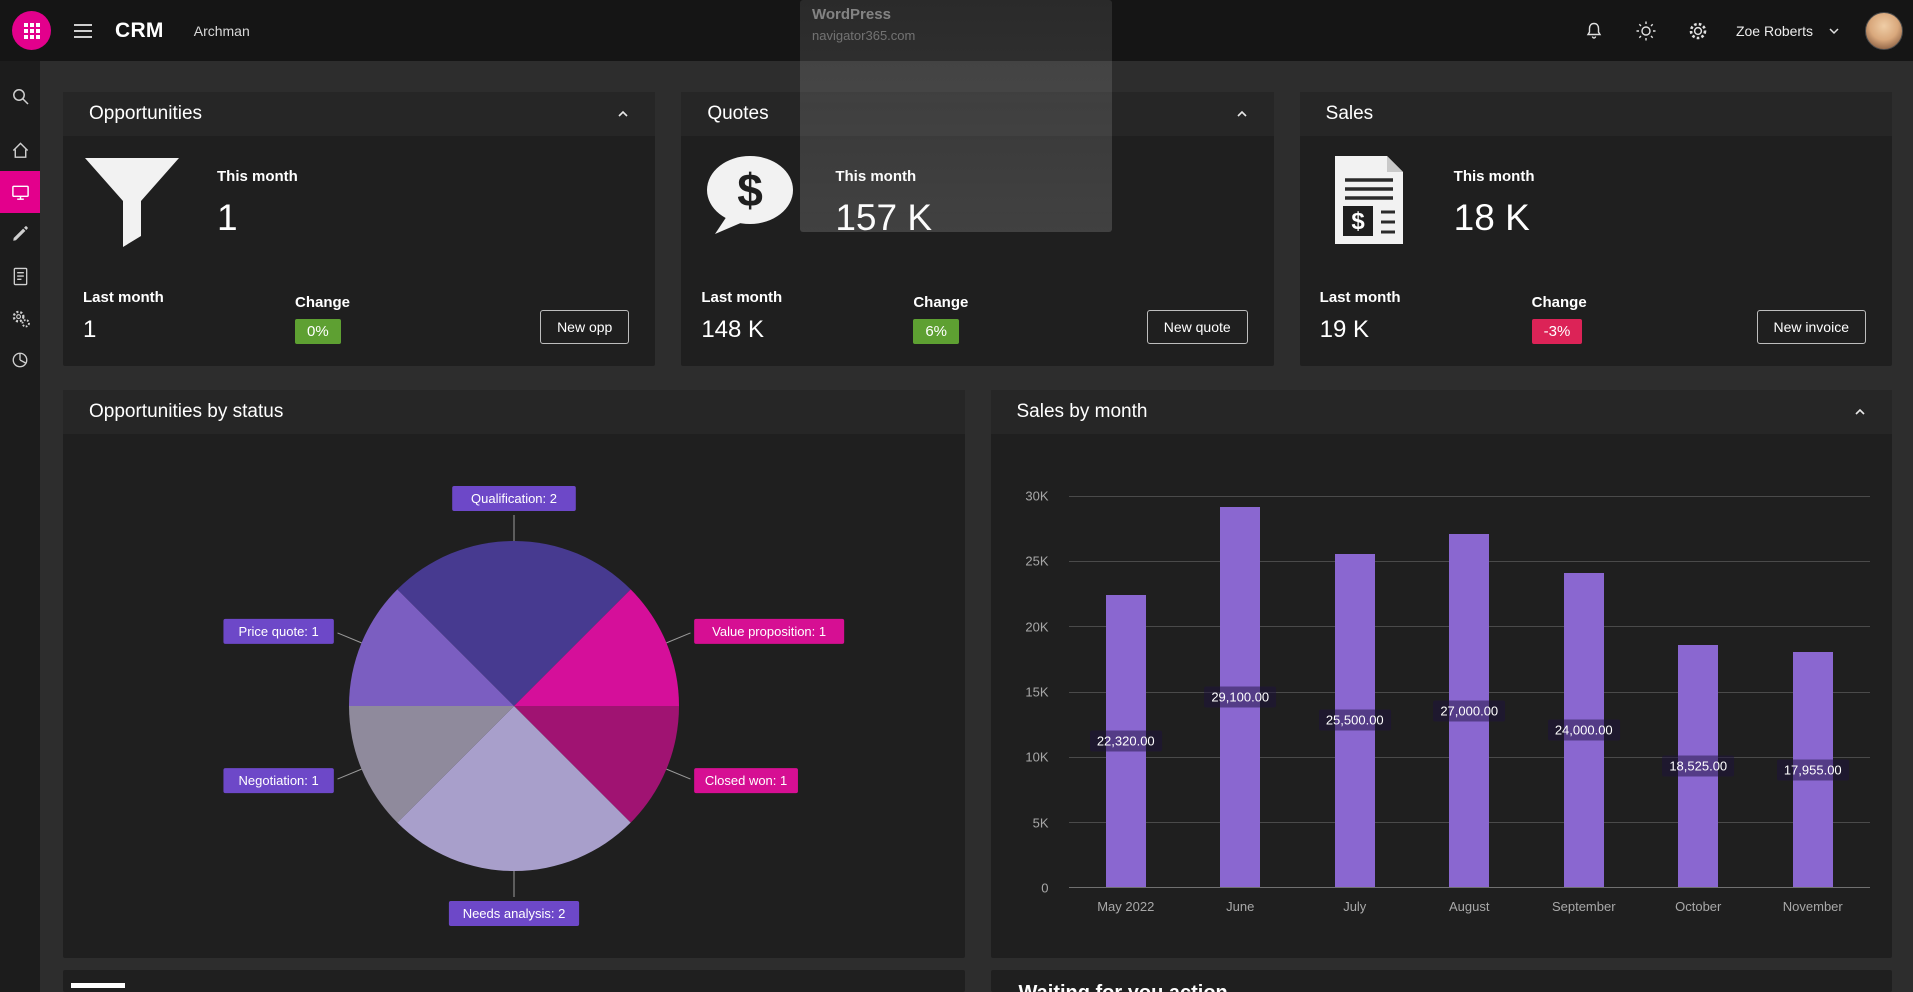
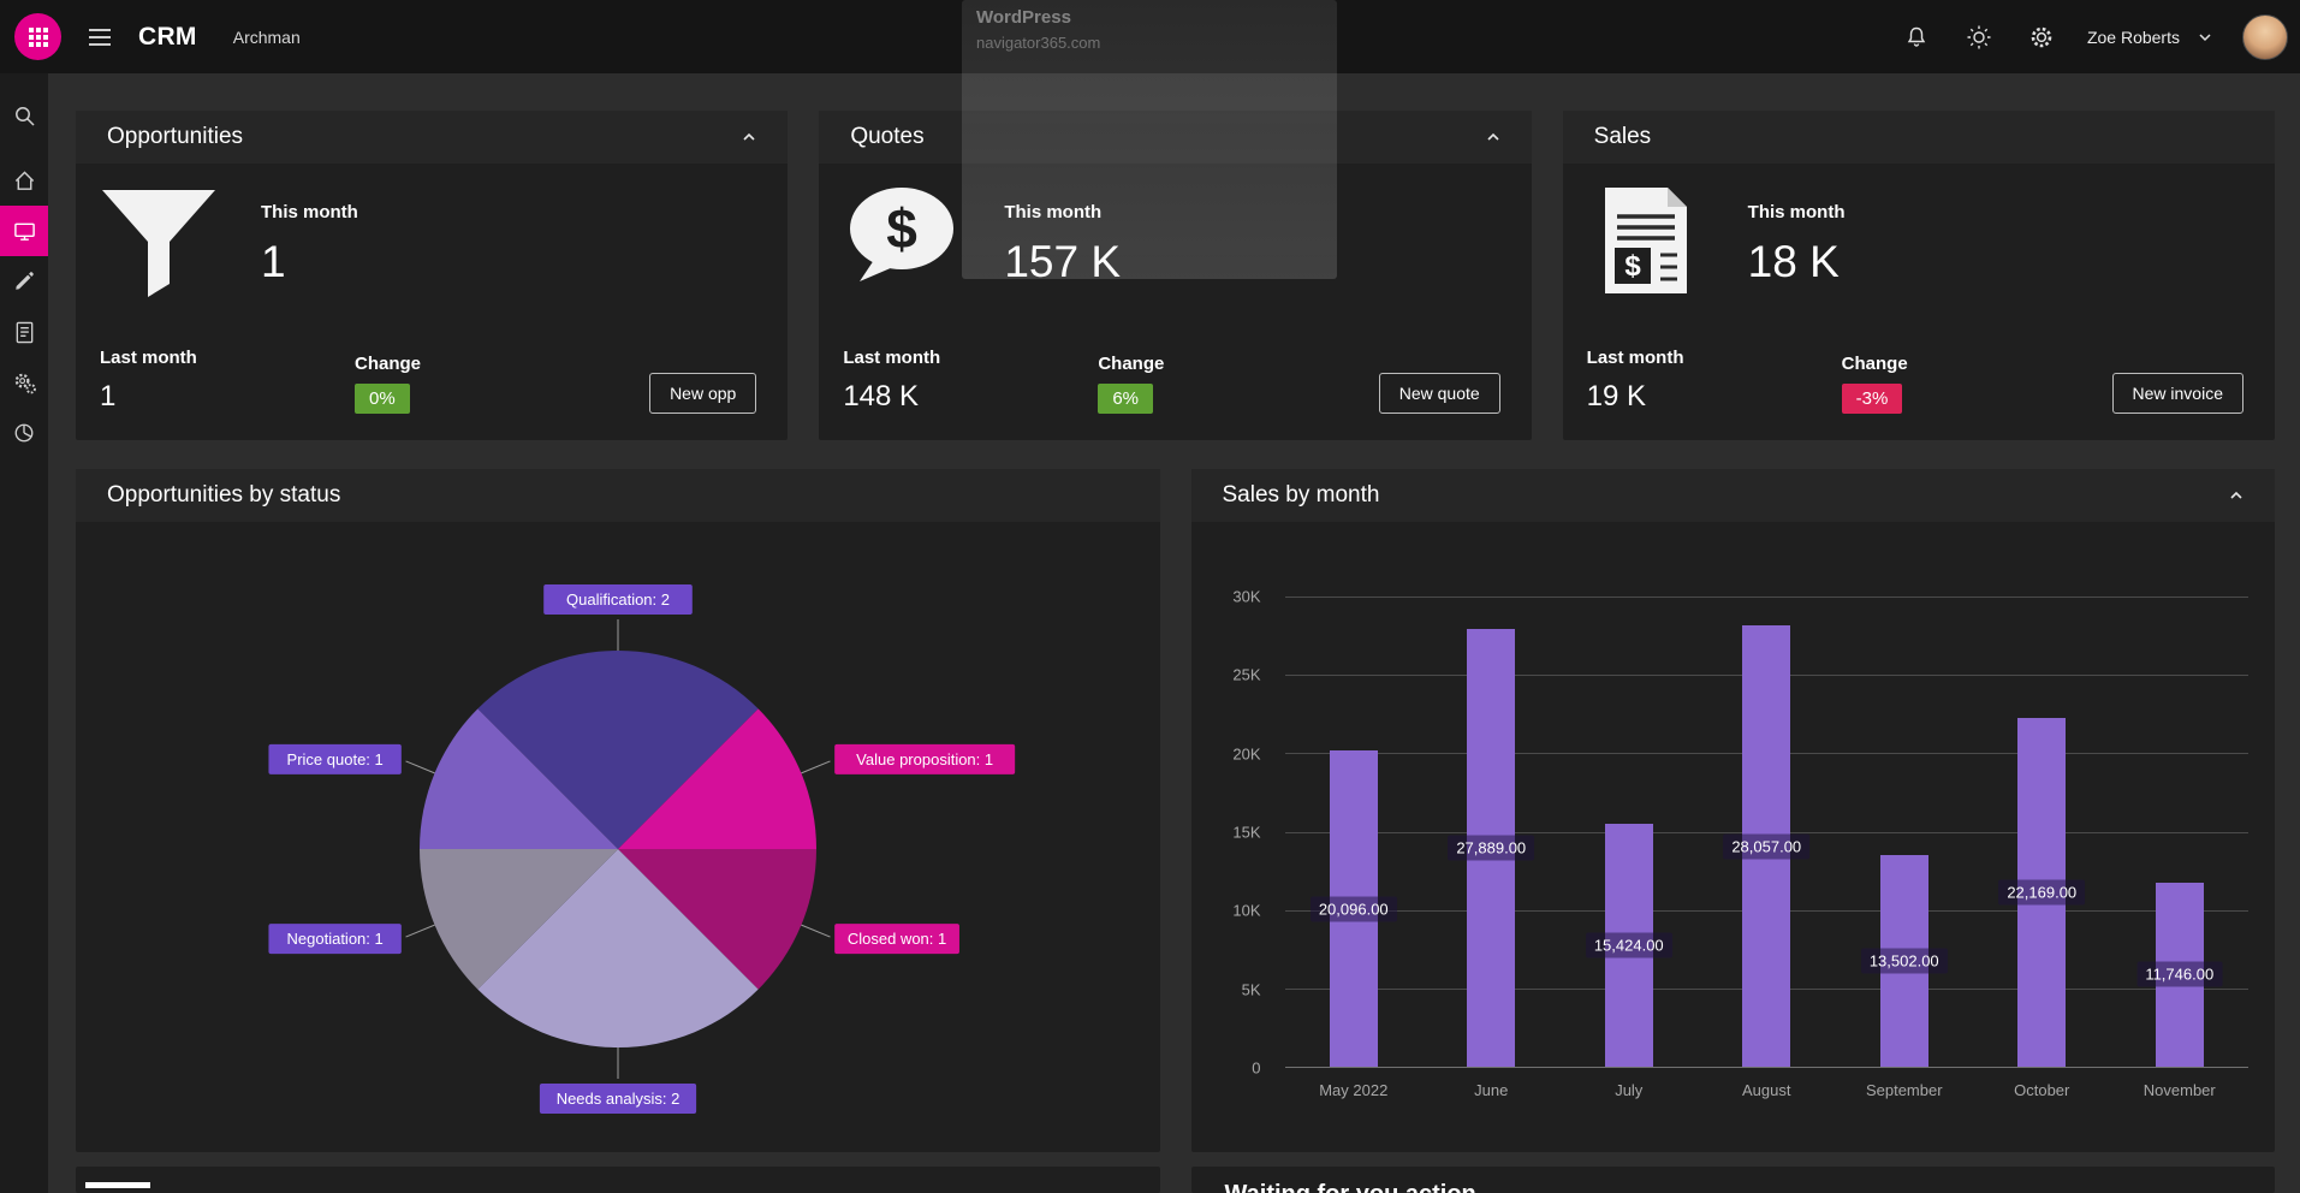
Sales by month/May 2022: 22,320.00 -> 20,096.00
Sales by month/June: 29,100.00 -> 27,889.00
Sales by month/July: 25,500.00 -> 15,424.00
Sales by month/August: 27,000.00 -> 28,057.00
Sales by month/September: 24,000.00 -> 13,502.00
Sales by month/October: 18,525.00 -> 22,169.00
Sales by month/November: 17,955.00 -> 11,746.00
